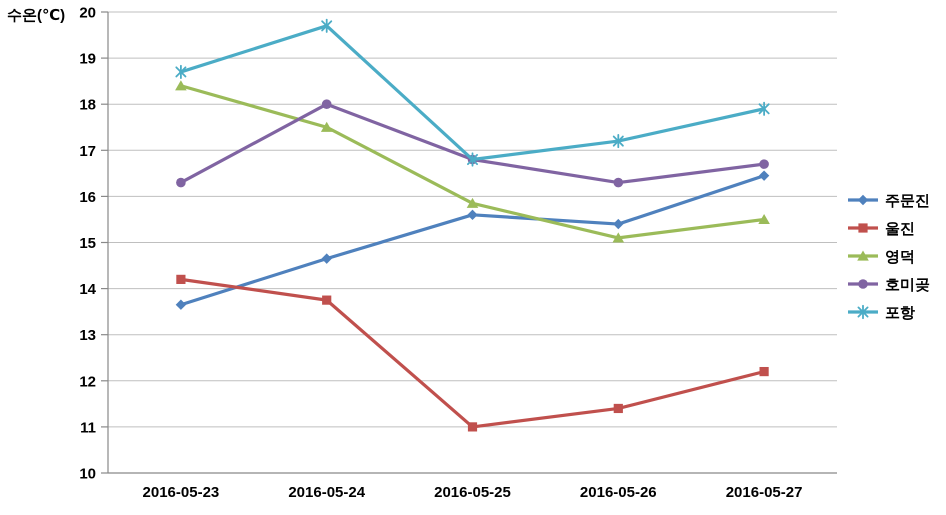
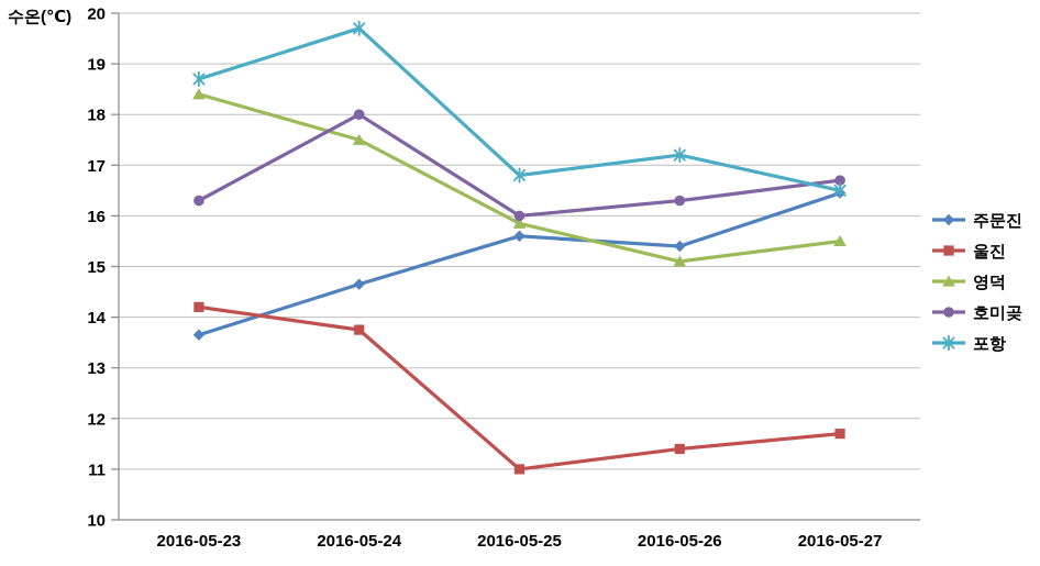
호미곶/2016-05-25: 16.8 -> 16.0
울진/2016-05-27: 12.2 -> 11.7
포항/2016-05-27: 17.9 -> 16.5
